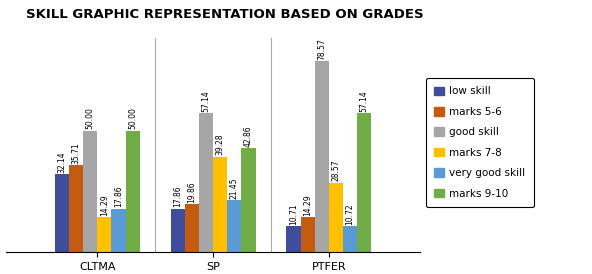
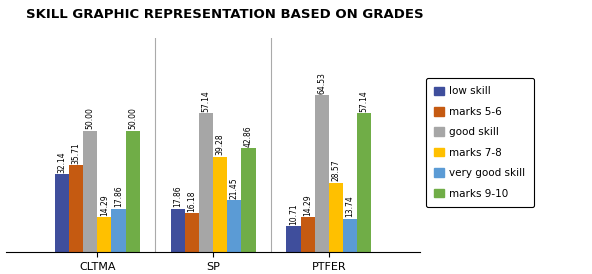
marks 5-6/SP: 19.86 -> 16.18
good skill/PTFER: 78.57 -> 64.53
very good skill/PTFER: 10.72 -> 13.74
